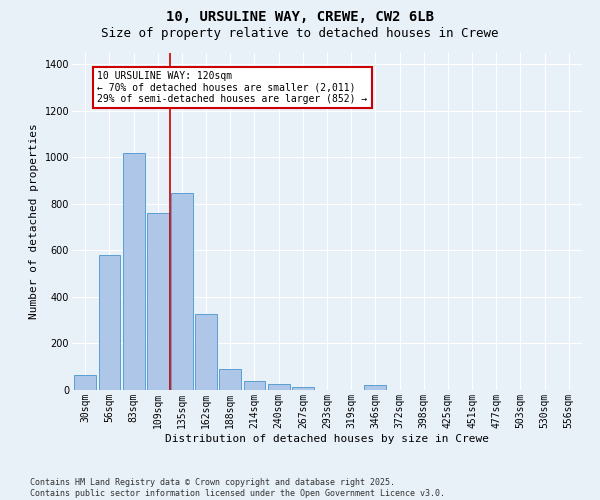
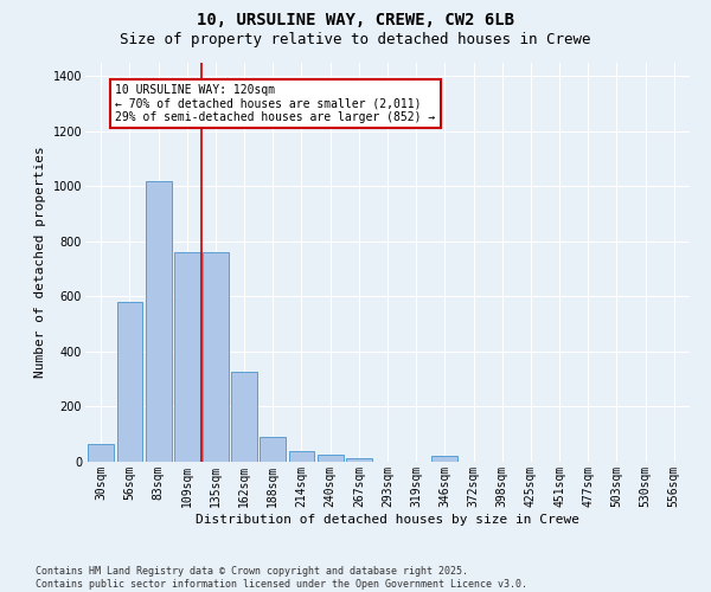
135sqm: 845 -> 760
